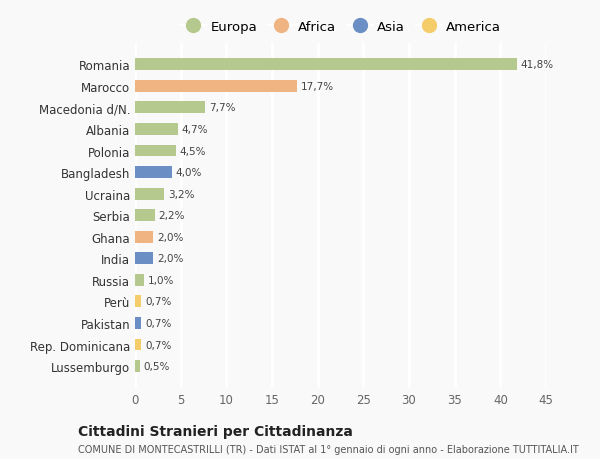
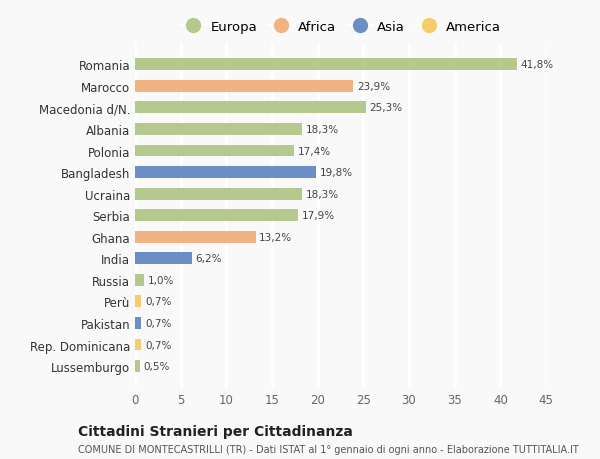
Marocco: 17,7% -> 23,9%
Macedonia d/N.: 7,7% -> 25,3%
Albania: 4,7% -> 18,3%
Polonia: 4,5% -> 17,4%
Bangladesh: 4,0% -> 19,8%
Ucraina: 3,2% -> 18,3%
Serbia: 2,2% -> 17,9%
Ghana: 2,0% -> 13,2%
India: 2,0% -> 6,2%
